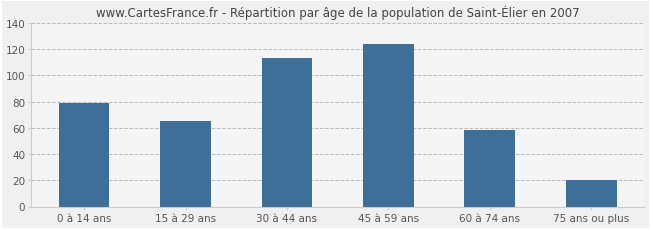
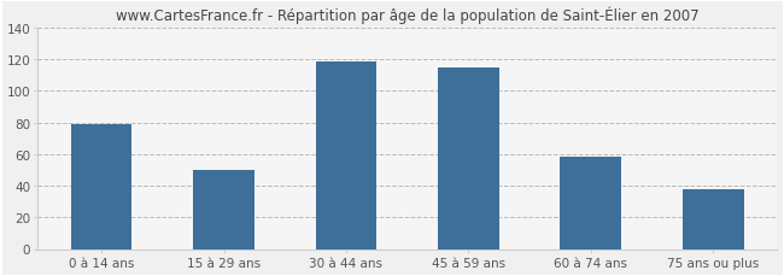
15 à 29 ans: 65 -> 50
30 à 44 ans: 113 -> 119
45 à 59 ans: 124 -> 115
75 ans ou plus: 20 -> 38
